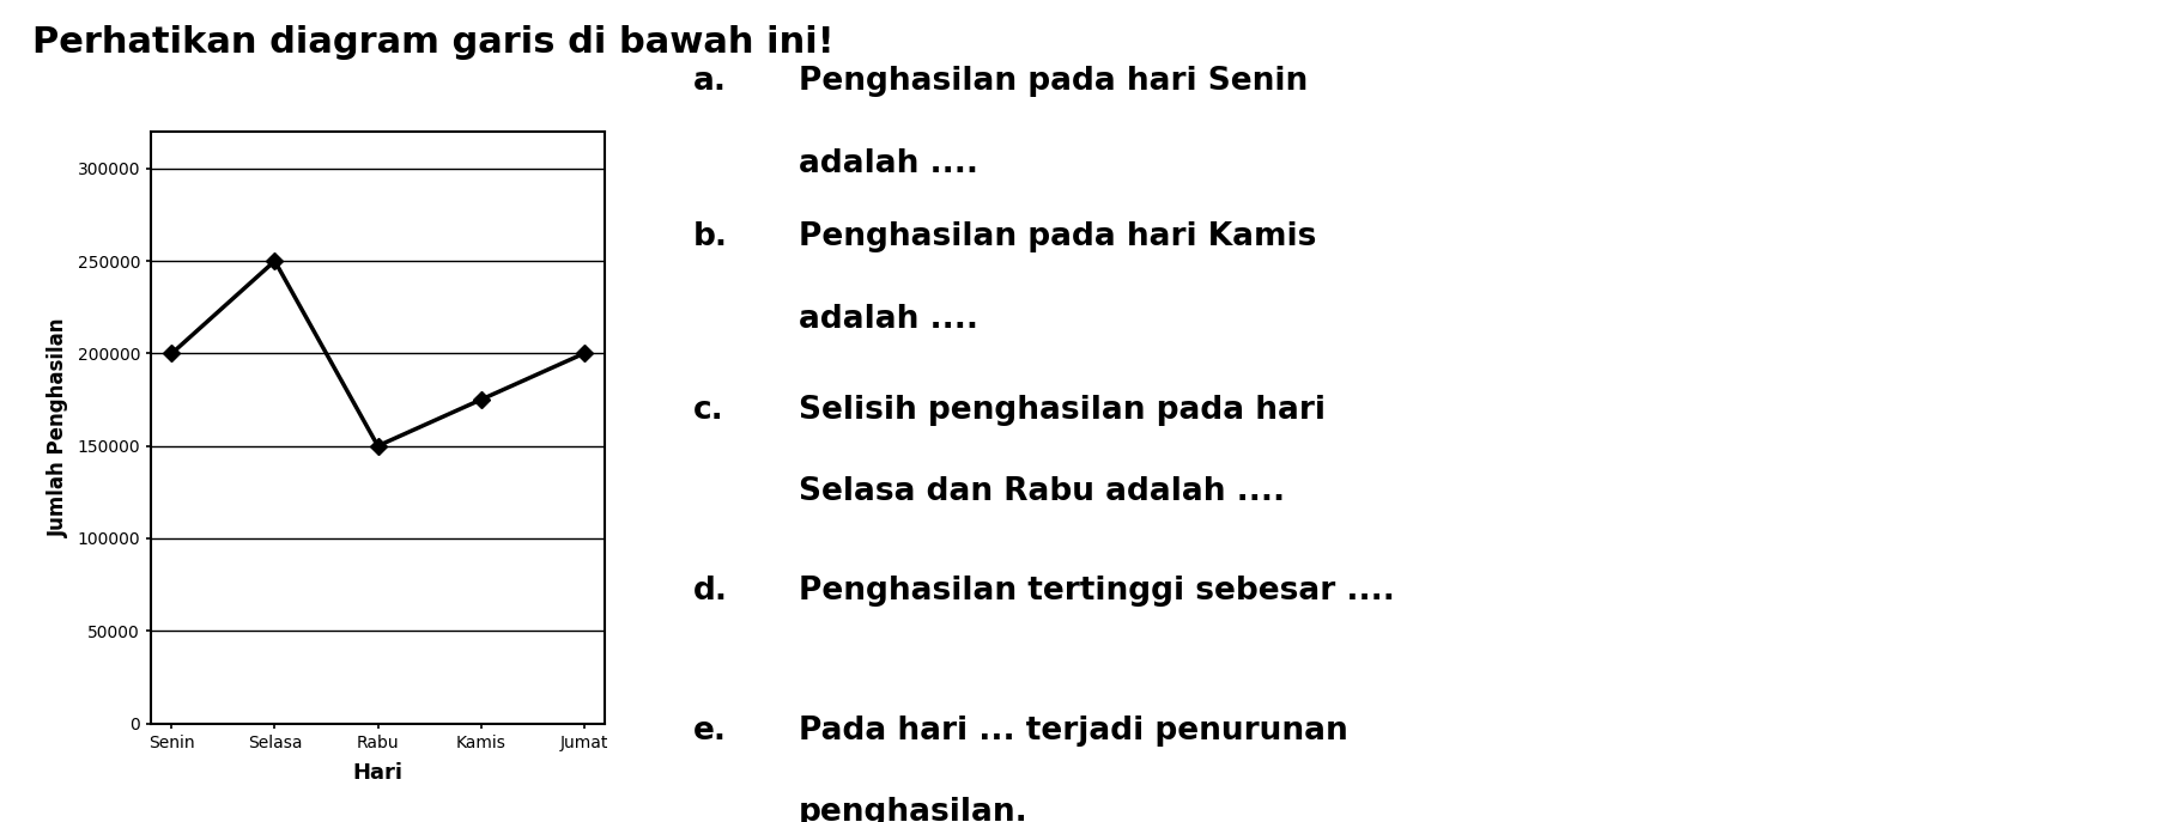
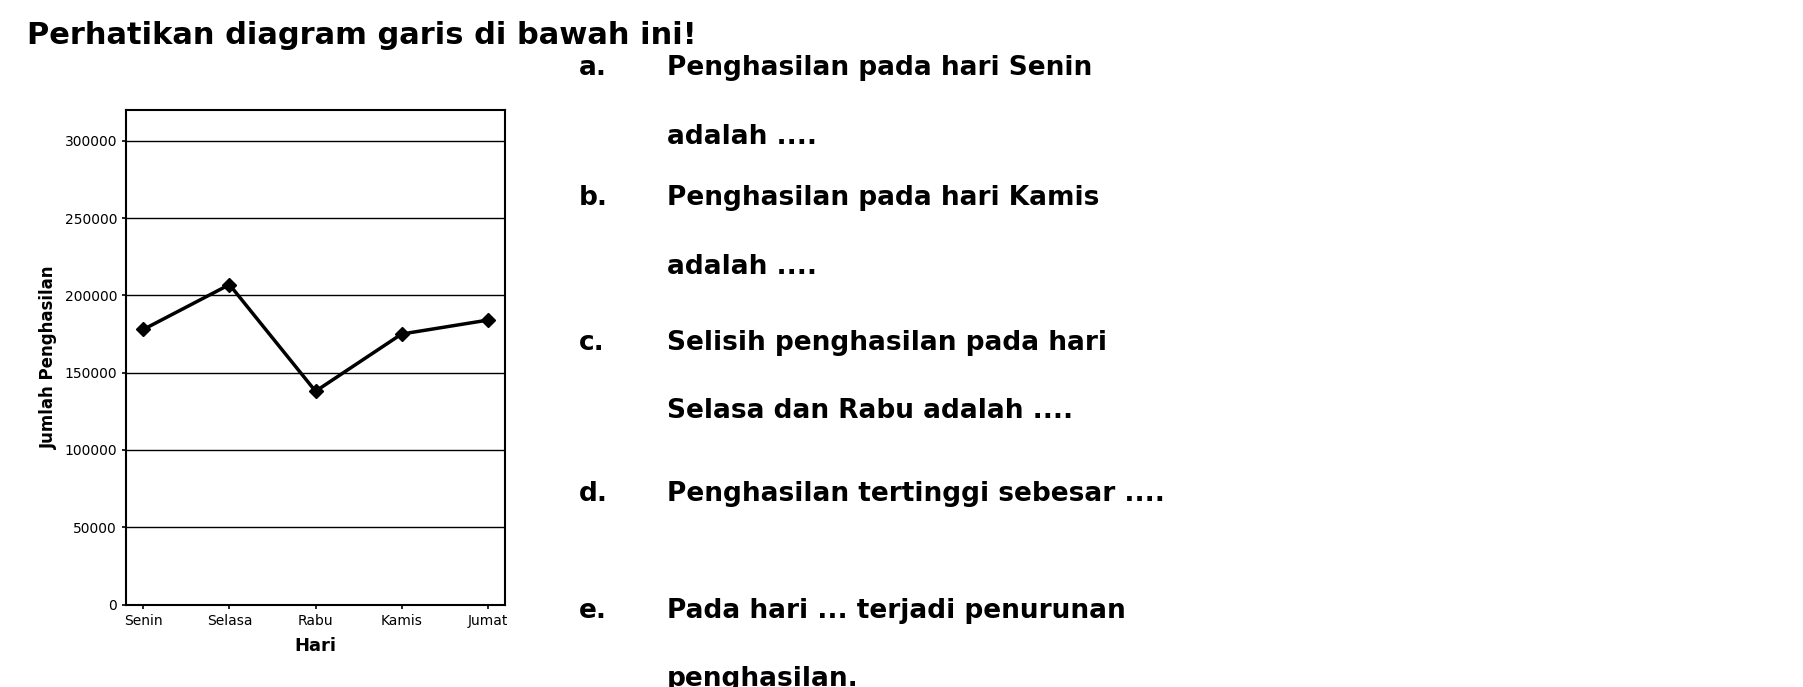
Senin: 200000 -> 178000
Selasa: 250000 -> 207000
Rabu: 150000 -> 138000
Jumat: 200000 -> 184000
